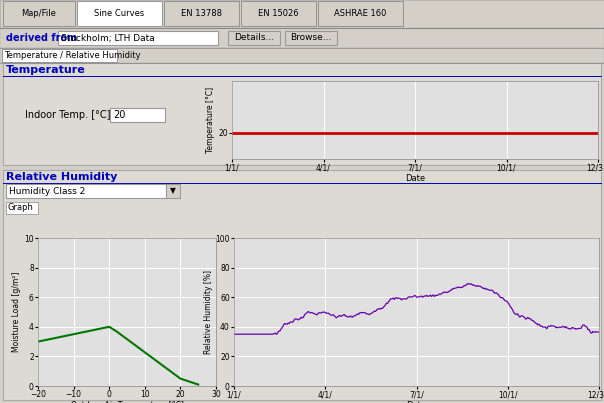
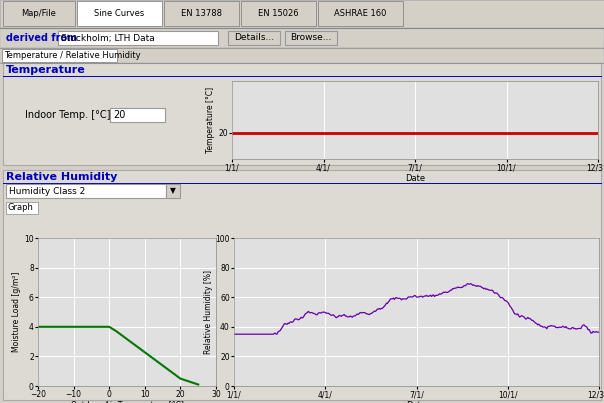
−20: 3.0 -> 4.0
